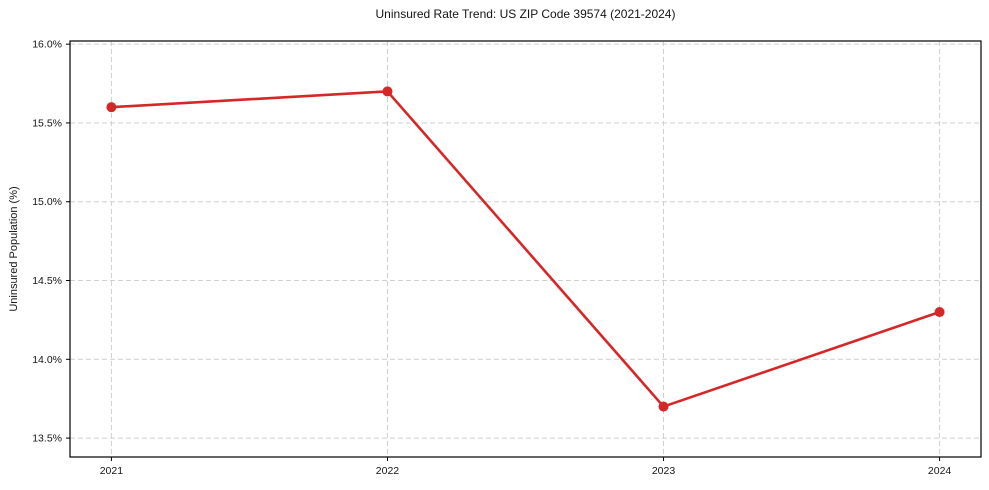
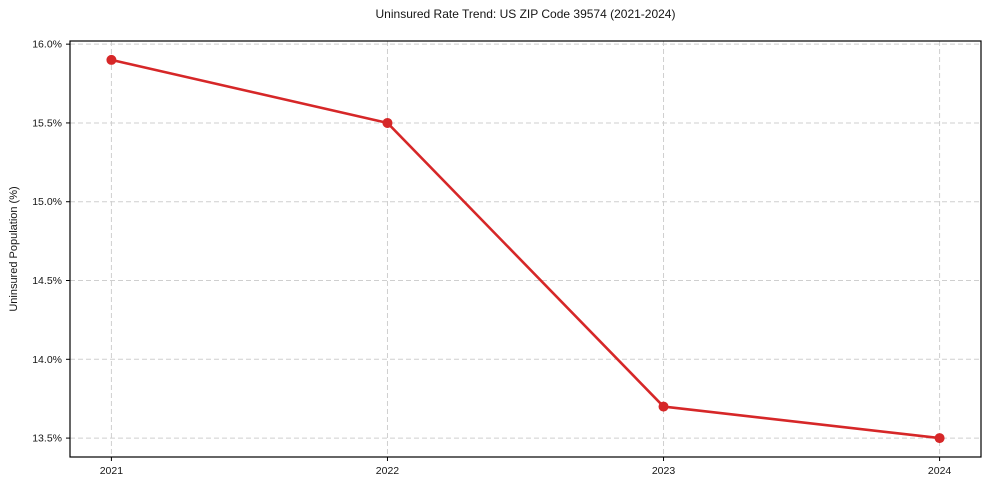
2021: 15.6% -> 15.9%
2022: 15.7% -> 15.5%
2024: 14.3% -> 13.5%
